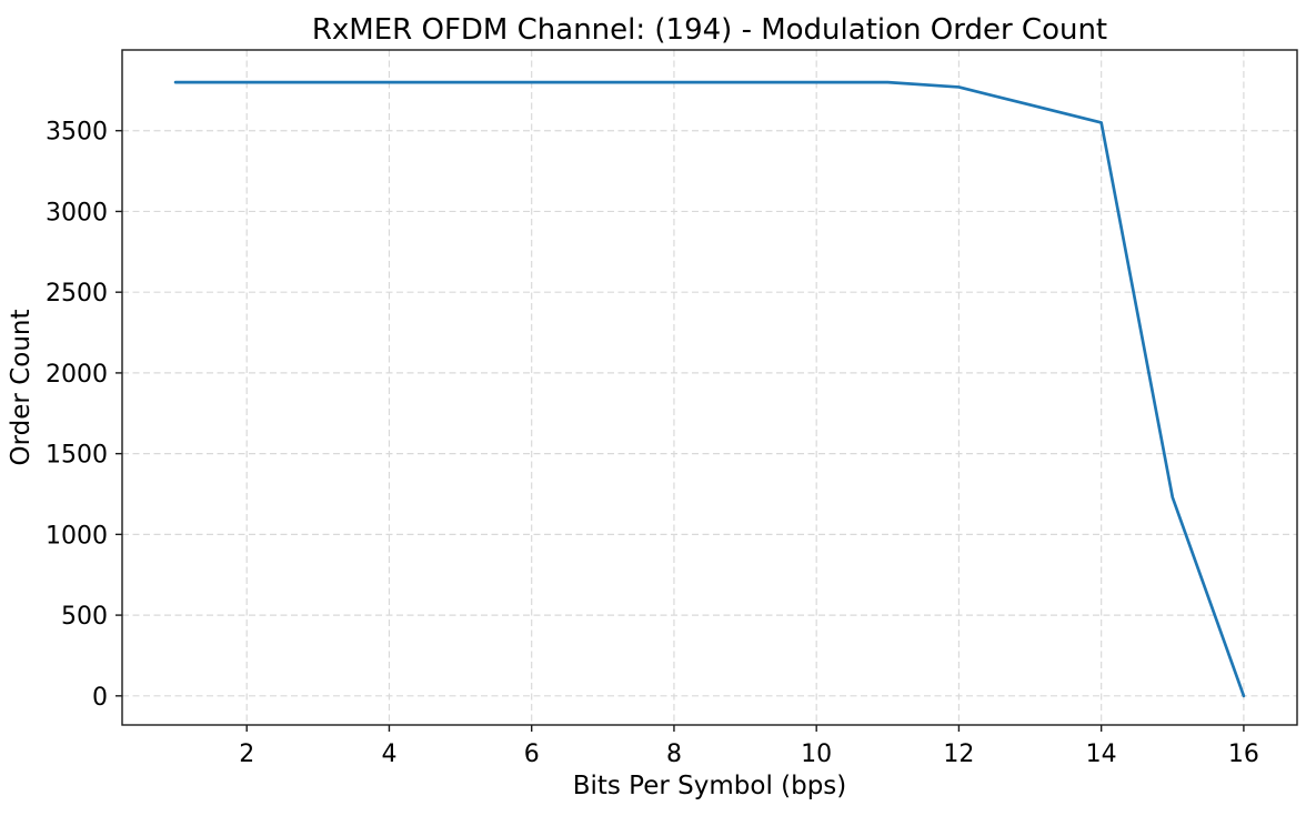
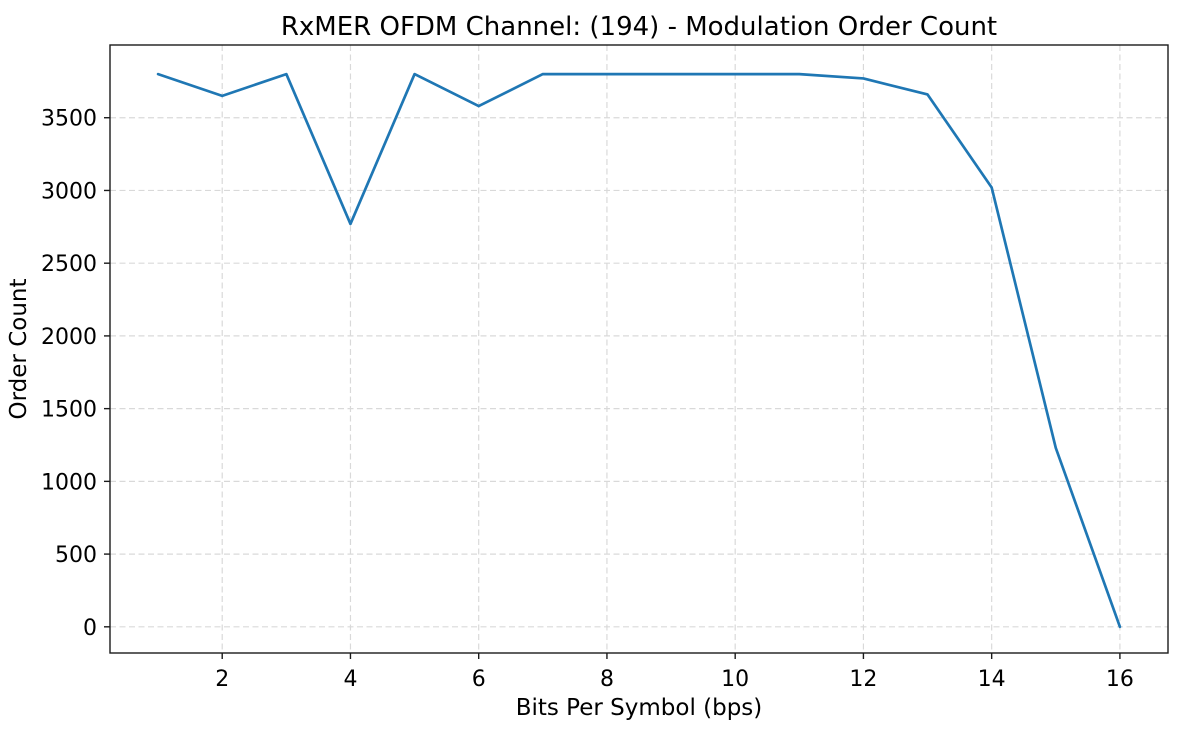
2: 3800 -> 3650
4: 3800 -> 2770
6: 3800 -> 3580
14: 3550 -> 3020
